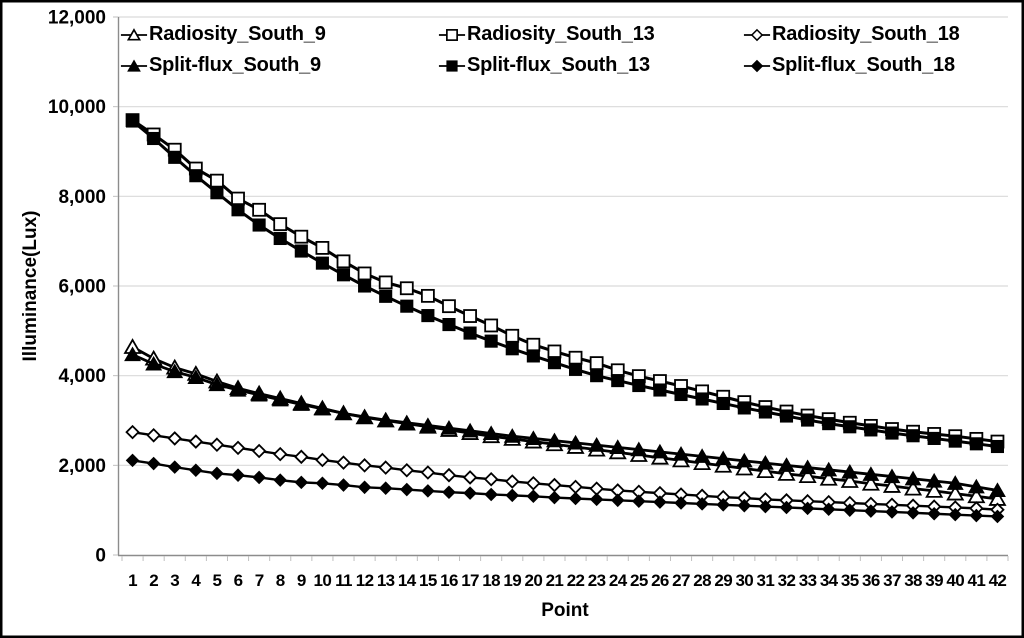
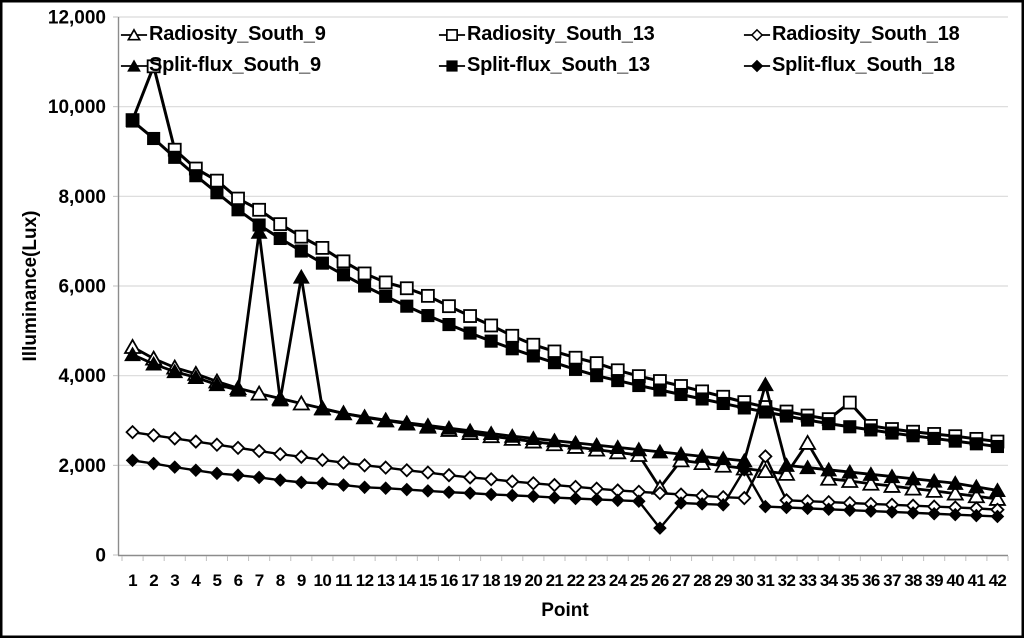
Radiosity_South_13/2: 9400 -> 10900
Split-flux_South_9/7: 3600 -> 7200
Split-flux_South_9/9: 3400 -> 6200
Radiosity_South_9/26: 2200 -> 1500
Split-flux_South_18/26: 1200 -> 600
Split-flux_South_18/30: 1100 -> 1900
Radiosity_South_18/31: 1200 -> 2200
Split-flux_South_9/31: 2000 -> 3800
Radiosity_South_9/33: 1800 -> 2500
Radiosity_South_13/35: 3000 -> 3400
